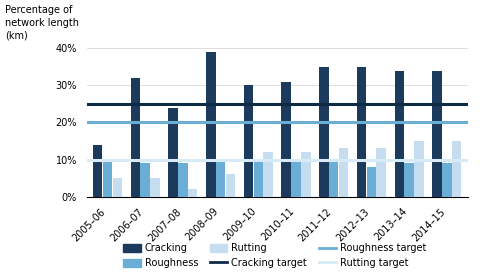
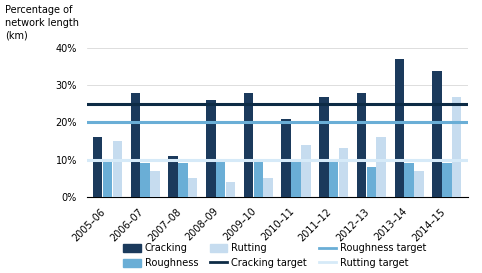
Cracking/2005–06: 14% -> 16%
Rutting/2005–06: 5% -> 15%
Cracking/2006–07: 32% -> 28%
Rutting/2006–07: 5% -> 7%
Cracking/2007–08: 24% -> 11%
Rutting/2007–08: 2% -> 5%
Cracking/2008–09: 39% -> 26%
Rutting/2008–09: 6% -> 4%
Cracking/2009–10: 30% -> 28%
Rutting/2009–10: 12% -> 5%
Cracking/2010–11: 31% -> 21%
Rutting/2010–11: 12% -> 14%
Cracking/2011–12: 35% -> 27%
Cracking/2012–13: 35% -> 28%
Rutting/2012–13: 13% -> 16%
Cracking/2013–14: 34% -> 37%
Rutting/2013–14: 15% -> 7%
Rutting/2014–15: 15% -> 27%
